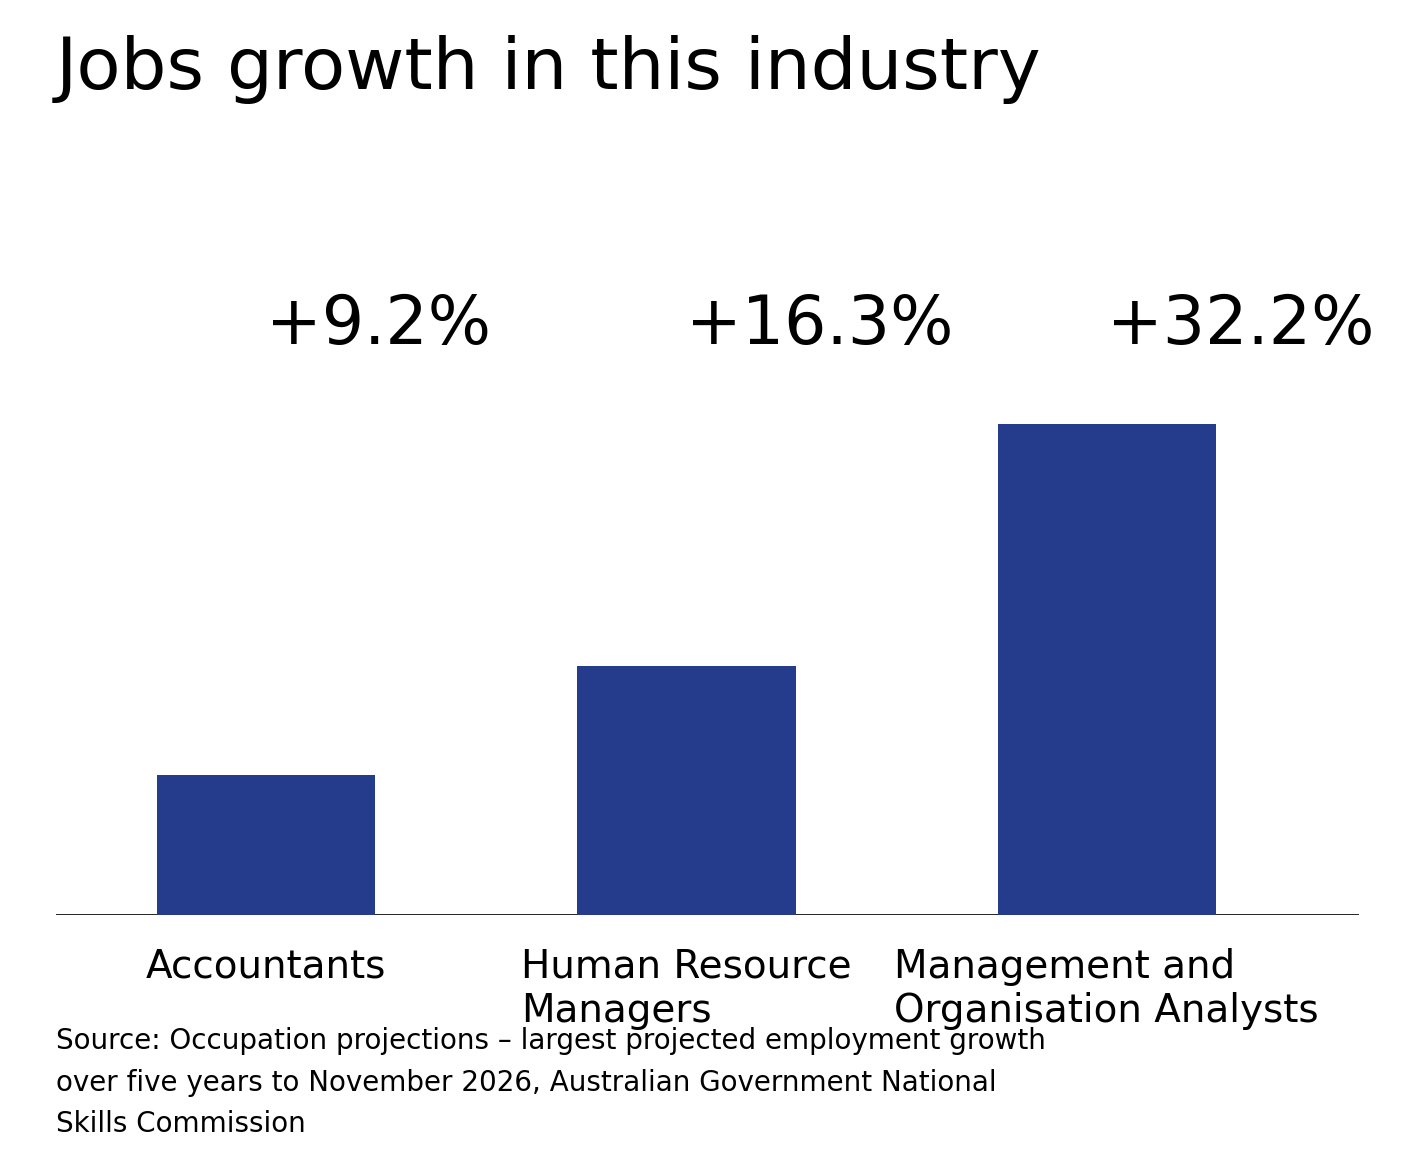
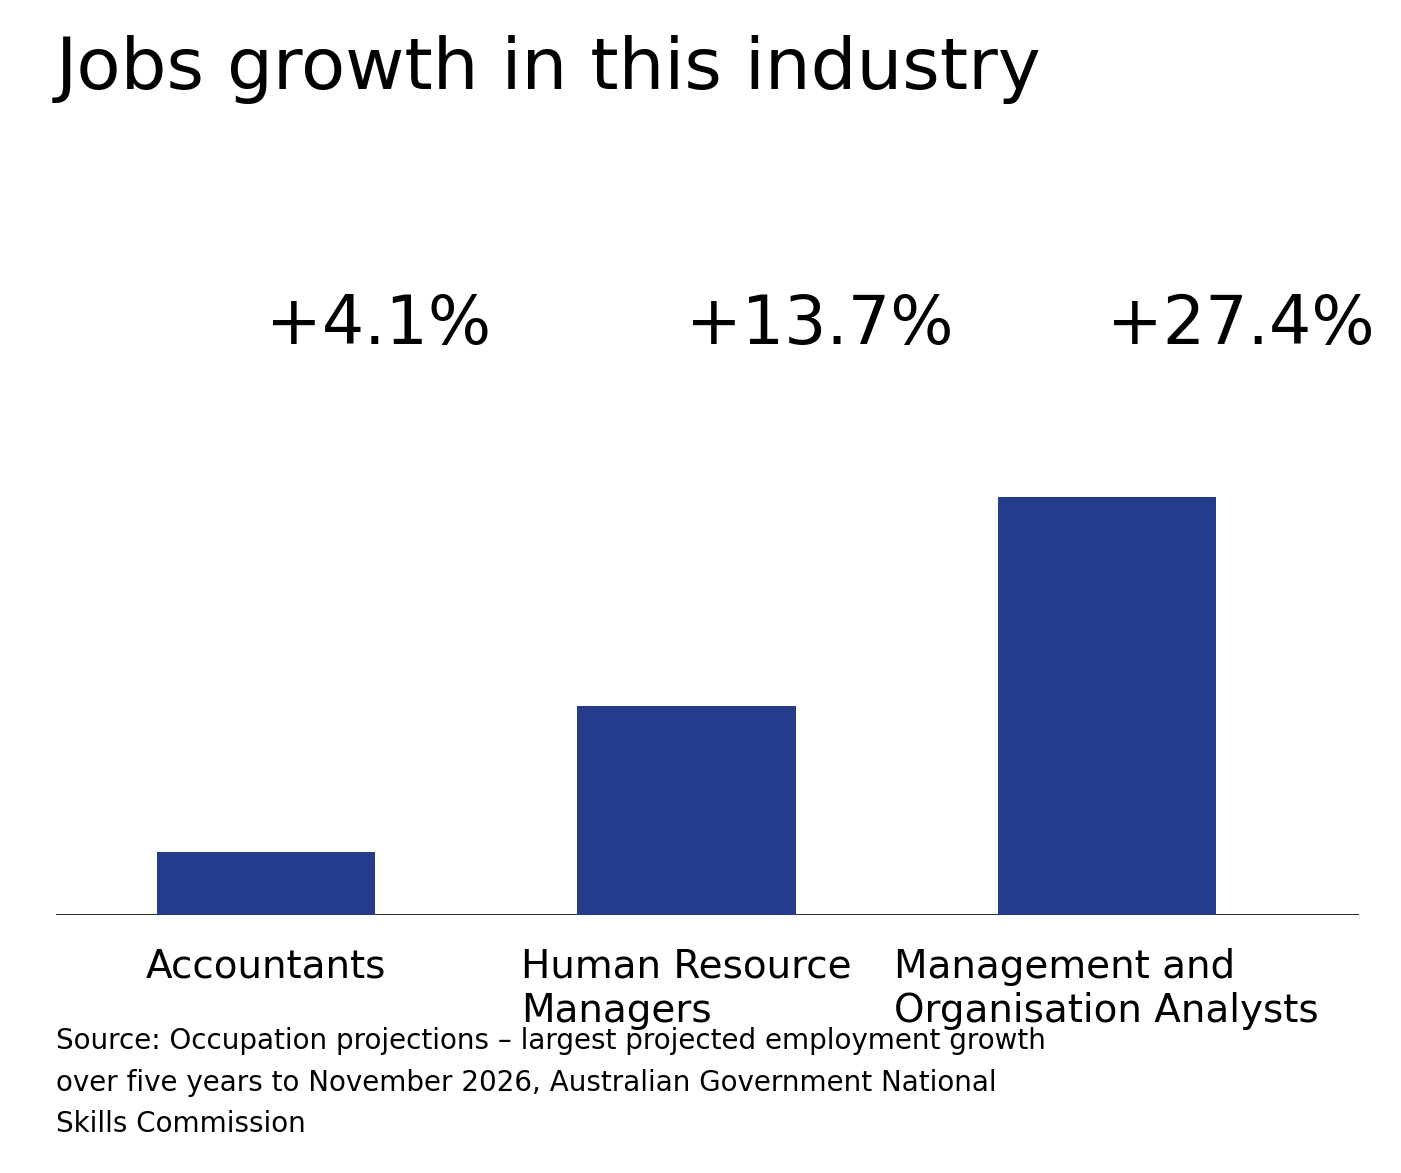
Accountants: +9.2% -> +4.1%
Human Resource Managers: +16.3% -> +13.7%
Management and Organisation Analysts: +32.2% -> +27.4%
